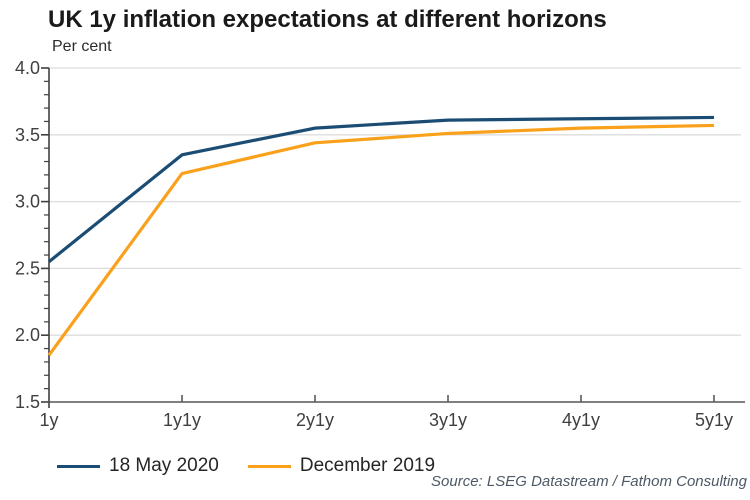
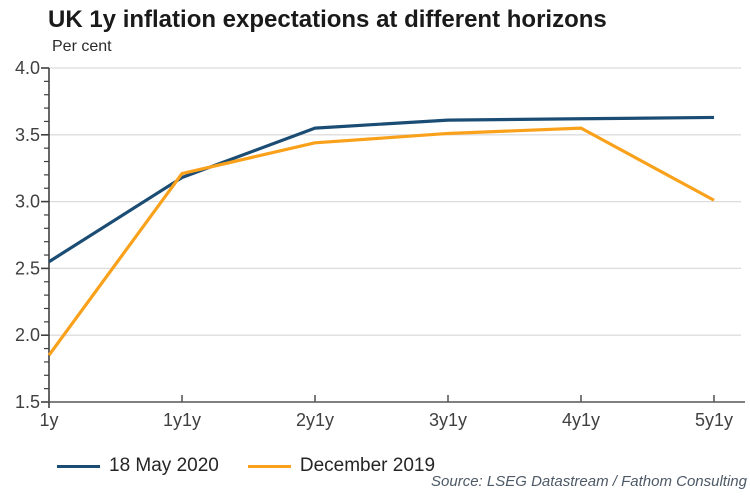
18 May 2020/1y1y: 3.35 -> 3.18
December 2019/5y1y: 3.57 -> 3.01
